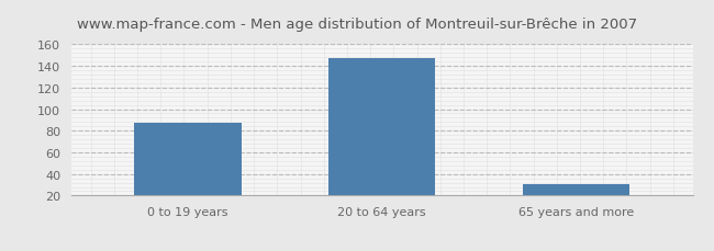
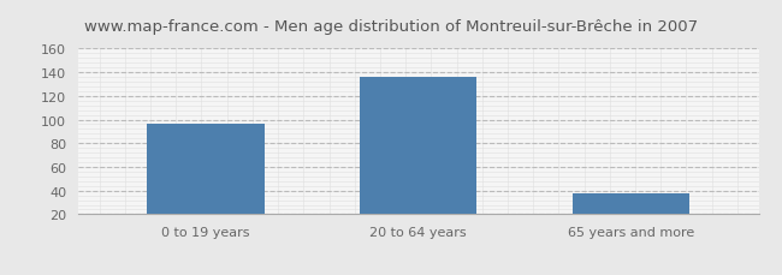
0 to 19 years: 87 -> 96
20 to 64 years: 147 -> 136
65 years and more: 31 -> 38
